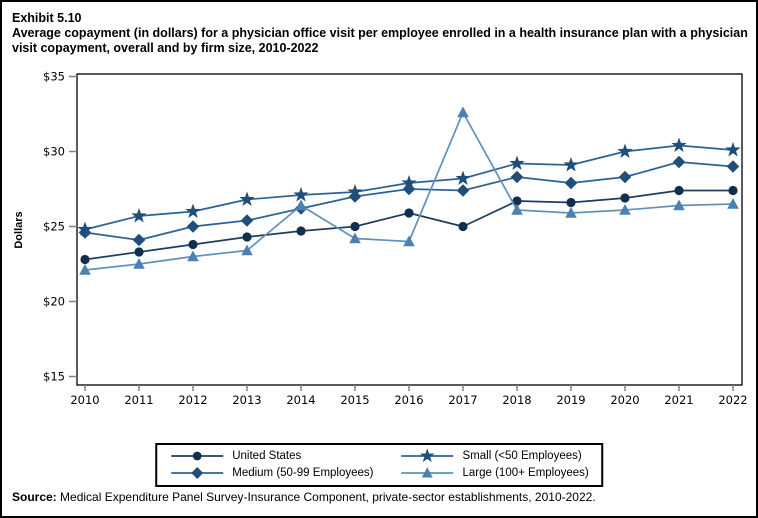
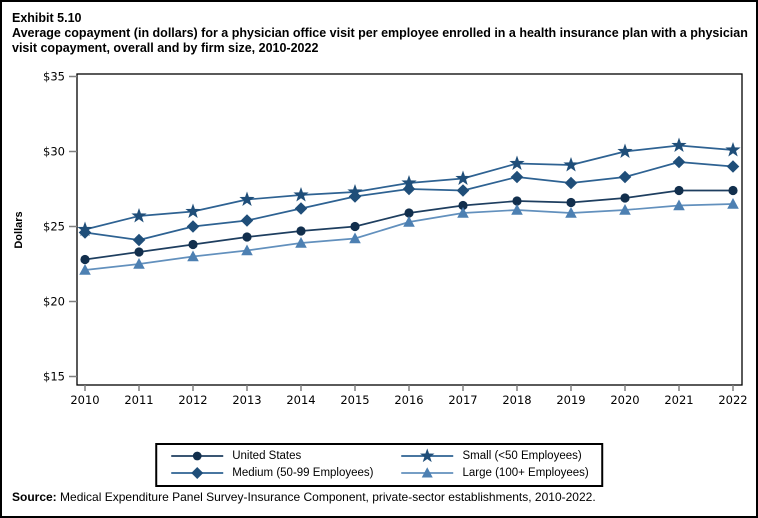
Large (100+ Employees)/2014: $26.4 -> $23.9
Large (100+ Employees)/2016: $24.0 -> $25.3
United States/2017: $25.0 -> $26.4
Large (100+ Employees)/2017: $32.6 -> $25.9
